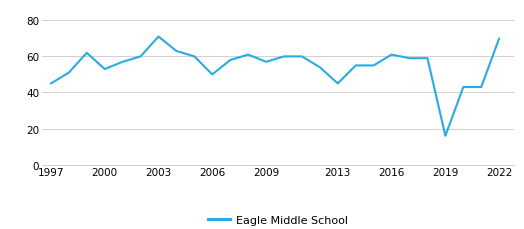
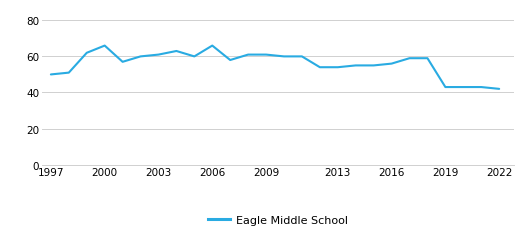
1997: 45 -> 50
2000: 53 -> 66
2003: 71 -> 61
2006: 50 -> 66
2009: 57 -> 61
2013: 45 -> 54
2016: 61 -> 56
2019: 16 -> 43
2022: 70 -> 42
